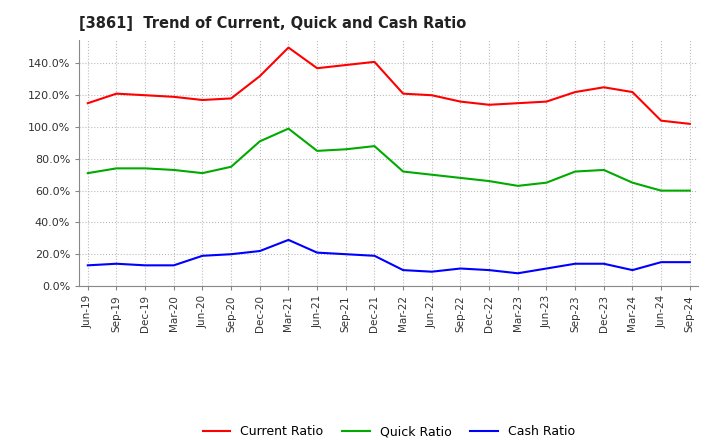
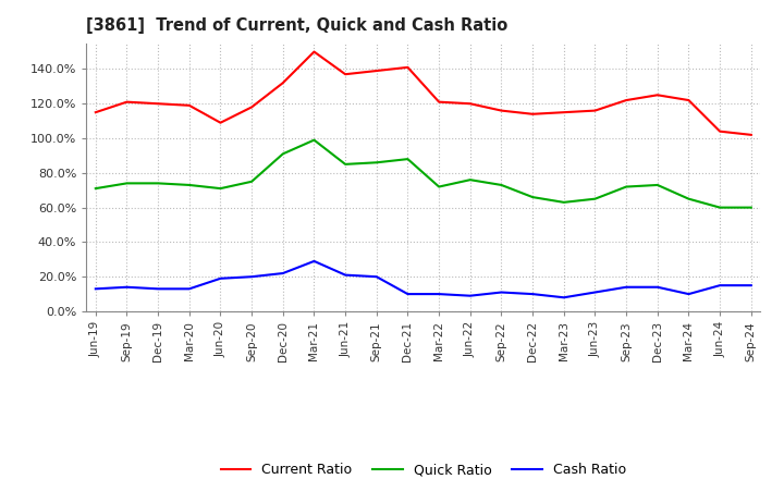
Current Ratio/Jun-20: 117% -> 109%
Cash Ratio/Dec-21: 19% -> 10%
Quick Ratio/Jun-22: 70% -> 76%
Quick Ratio/Sep-22: 68% -> 73%
